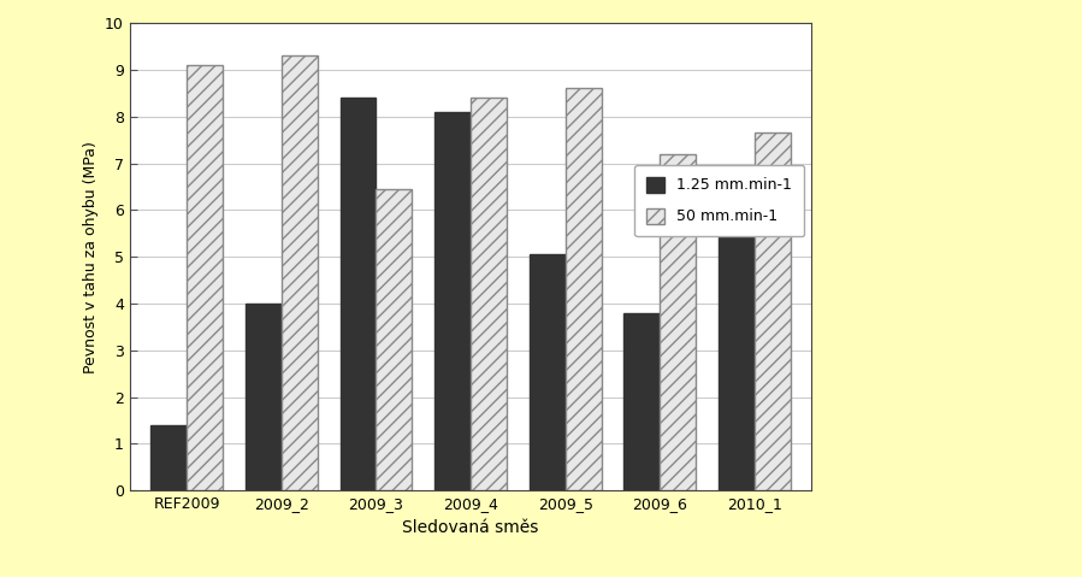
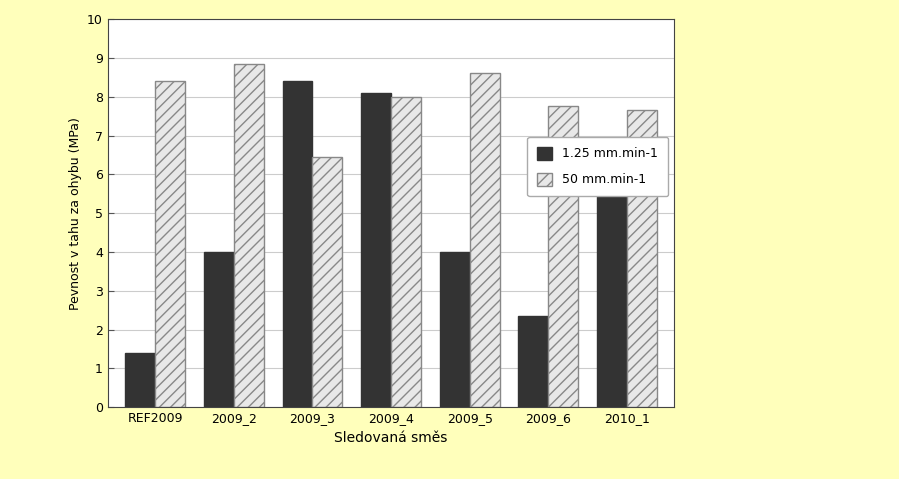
50 mm.min-1/REF2009: 9.10 -> 8.40
50 mm.min-1/2009_2: 9.30 -> 8.85
50 mm.min-1/2009_4: 8.40 -> 8.00
1.25 mm.min-1/2009_5: 5.05 -> 4.00
1.25 mm.min-1/2009_6: 3.80 -> 2.35
50 mm.min-1/2009_6: 7.20 -> 7.75
